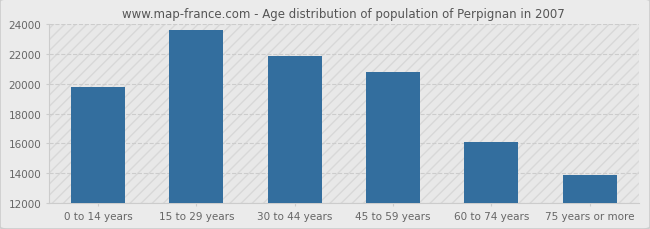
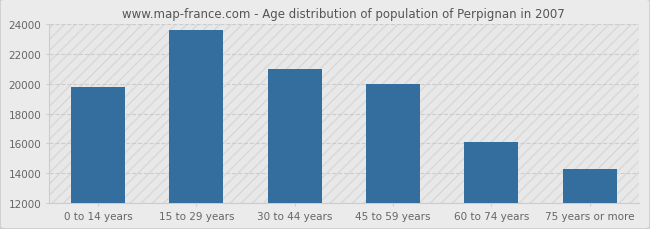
30 to 44 years: 21900 -> 21000
45 to 59 years: 20800 -> 20000
75 years or more: 13900 -> 14300
